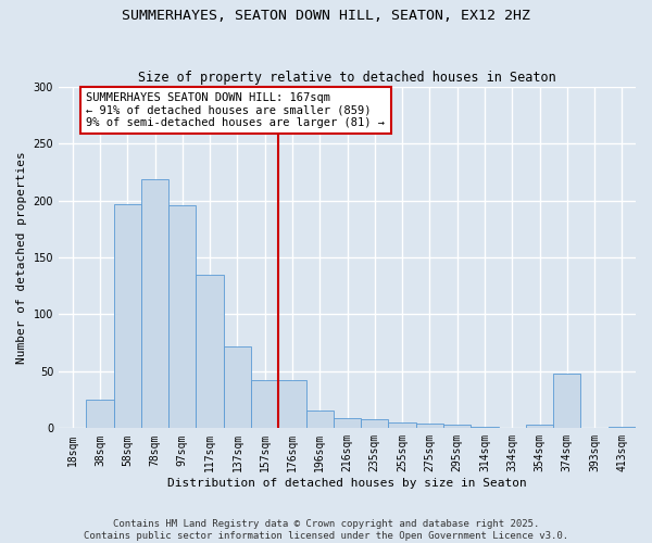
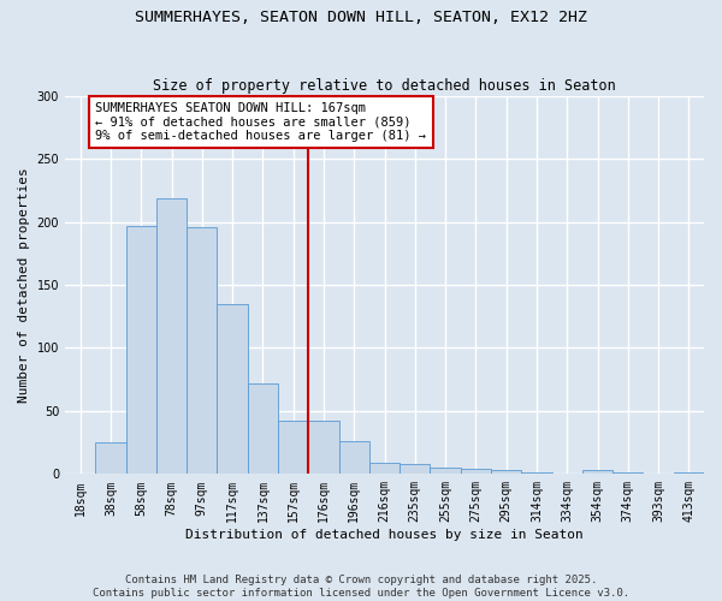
196sqm: 16 -> 26
374sqm: 48 -> 1
